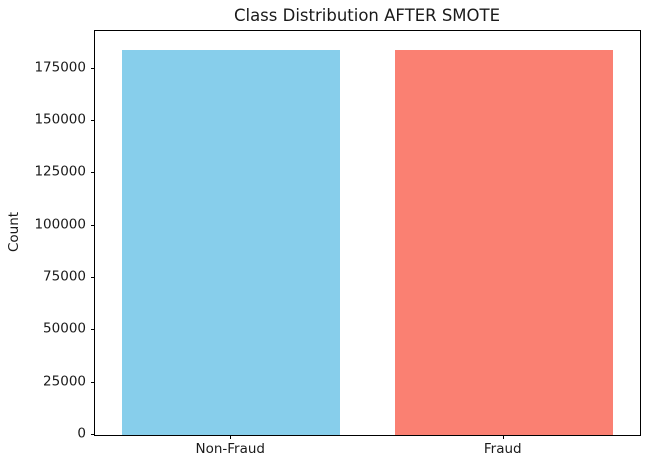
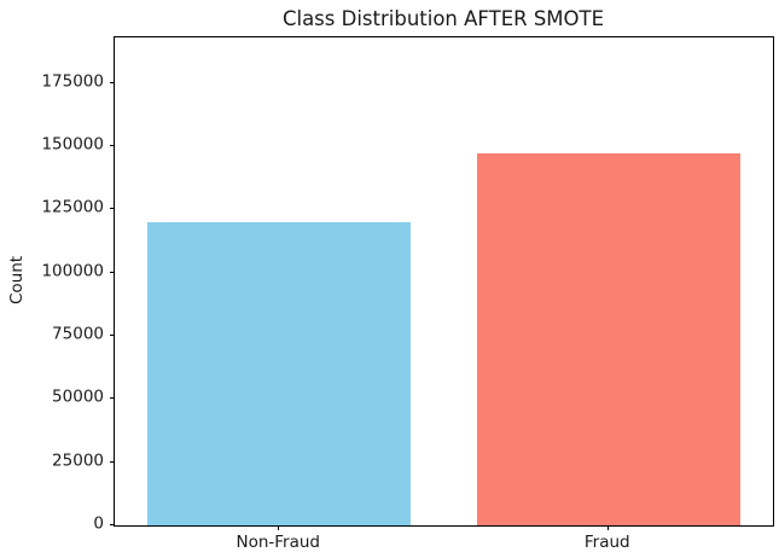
Non-Fraud: 184000 -> 120000
Fraud: 184000 -> 147000
